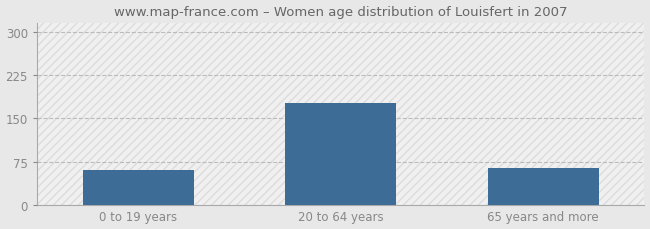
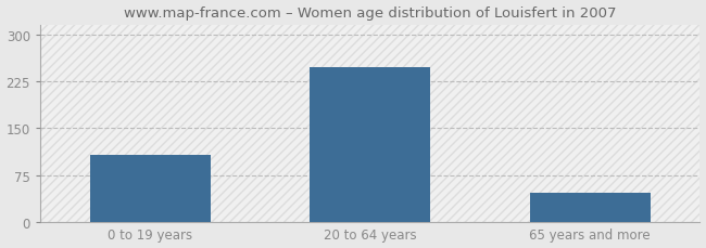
0 to 19 years: 60 -> 107
20 to 64 years: 176 -> 248
65 years and more: 64 -> 46
